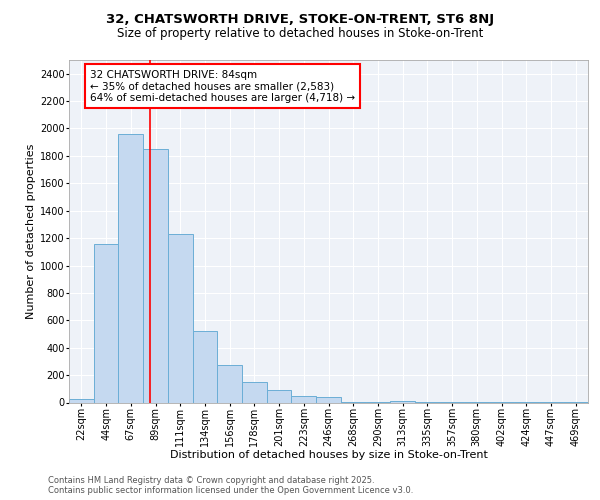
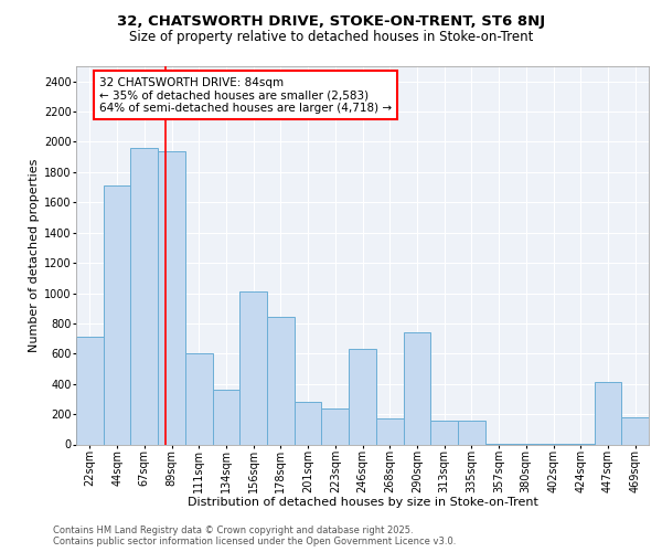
22sqm: 20 -> 710
44sqm: 1160 -> 1710
89sqm: 1850 -> 1940
111sqm: 1230 -> 600
134sqm: 520 -> 360
156sqm: 280 -> 1010
178sqm: 150 -> 840
201sqm: 90 -> 280
223sqm: 50 -> 240
246sqm: 40 -> 630
268sqm: 0 -> 170
290sqm: 0 -> 740
313sqm: 10 -> 160
335sqm: 0 -> 160
447sqm: 0 -> 410
469sqm: 0 -> 180
